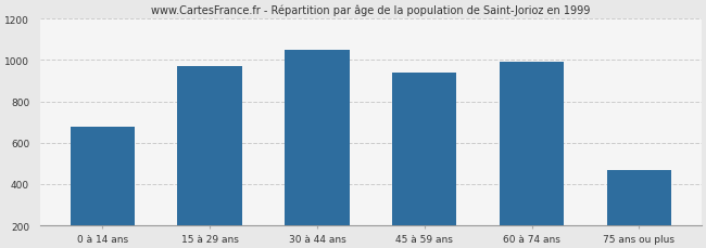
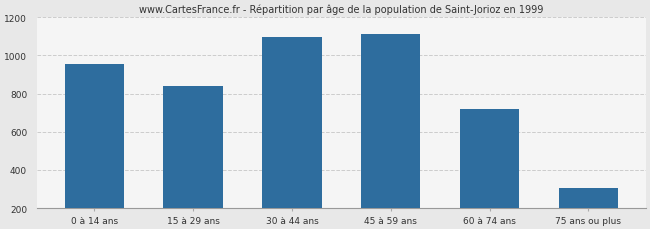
0 à 14 ans: 680 -> 960
15 à 29 ans: 970 -> 840
30 à 44 ans: 1050 -> 1100
45 à 59 ans: 940 -> 1110
60 à 74 ans: 990 -> 720
75 ans ou plus: 470 -> 310
